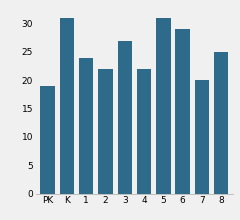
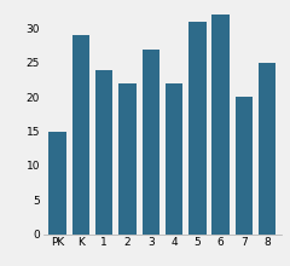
PK: 19 -> 15
K: 31 -> 29
6: 29 -> 32
